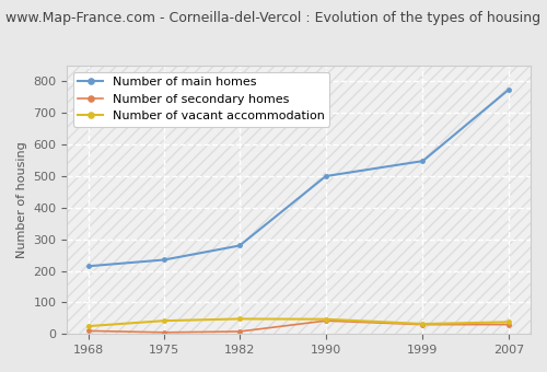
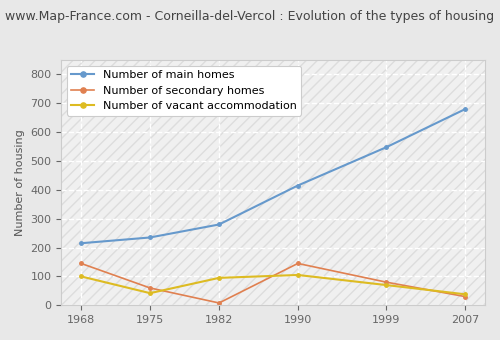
Number of secondary homes/1968: 10 -> 145
Number of vacant accommodation/1968: 25 -> 100
Number of secondary homes/1975: 5 -> 60
Number of vacant accommodation/1982: 48 -> 95
Number of main homes/1990: 500 -> 415
Number of secondary homes/1990: 42 -> 145
Number of vacant accommodation/1990: 47 -> 105
Number of secondary homes/1999: 30 -> 80
Number of vacant accommodation/1999: 32 -> 70
Number of main homes/2007: 775 -> 680
